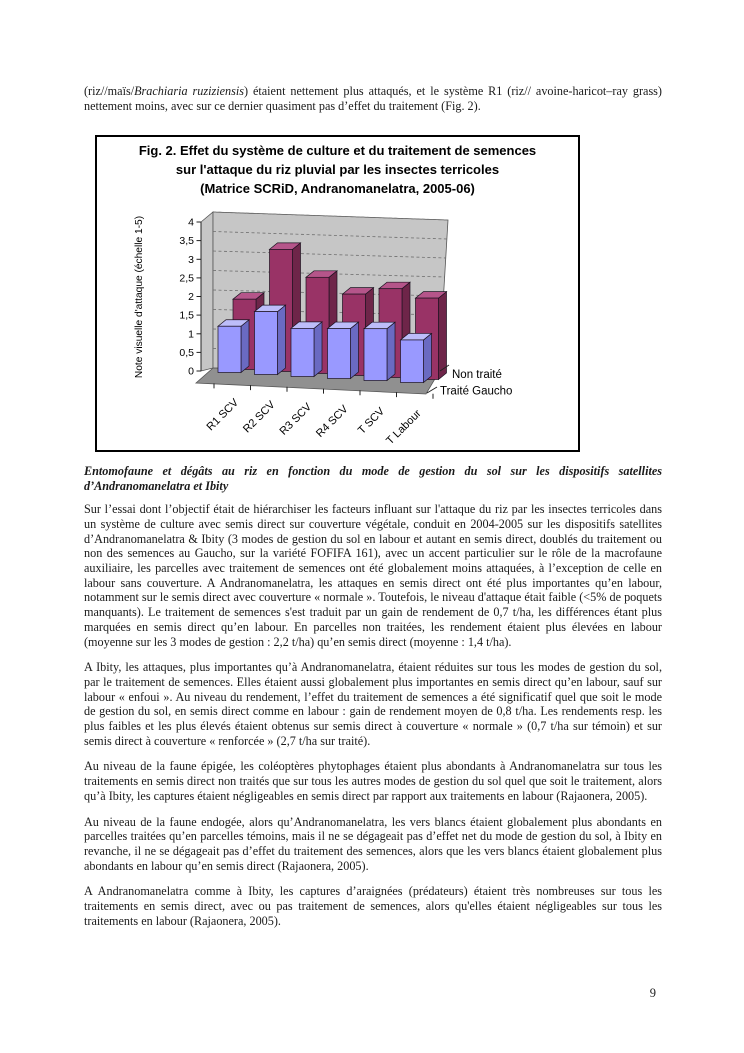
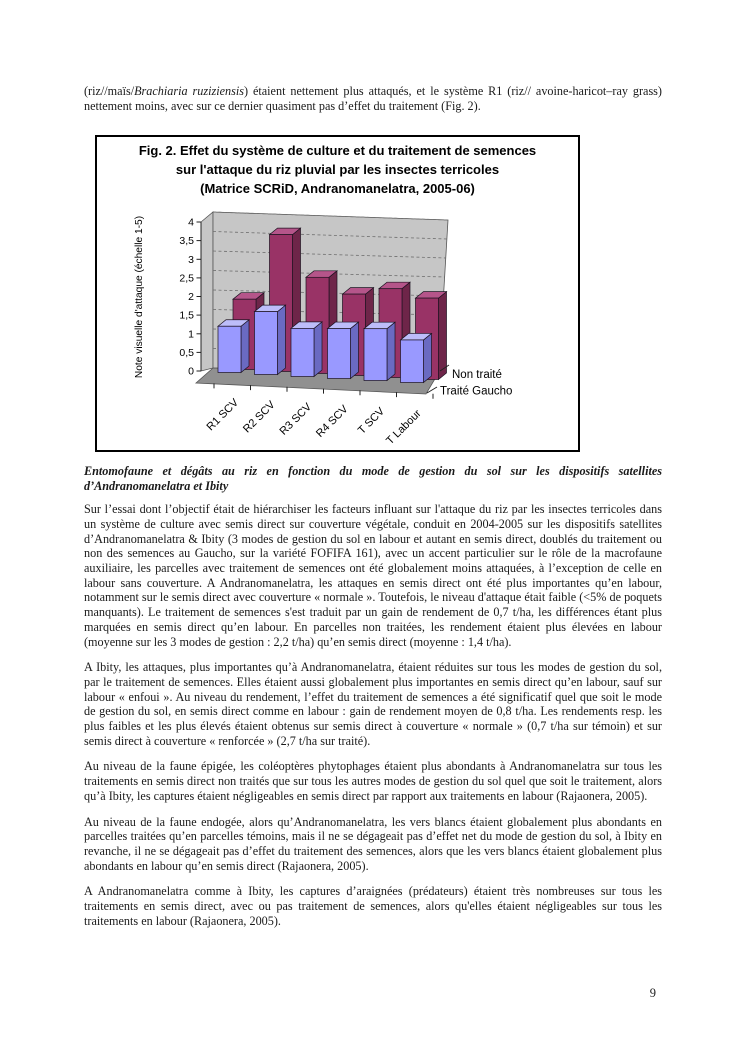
Non traité/R2 SCV: 3.3 -> 3.7
